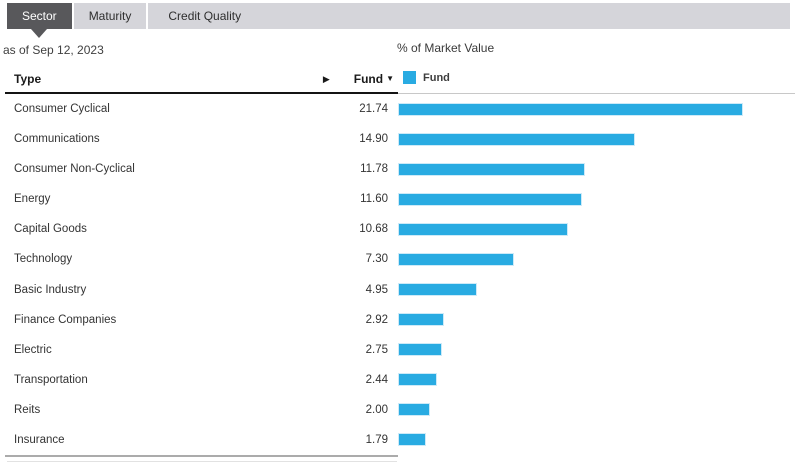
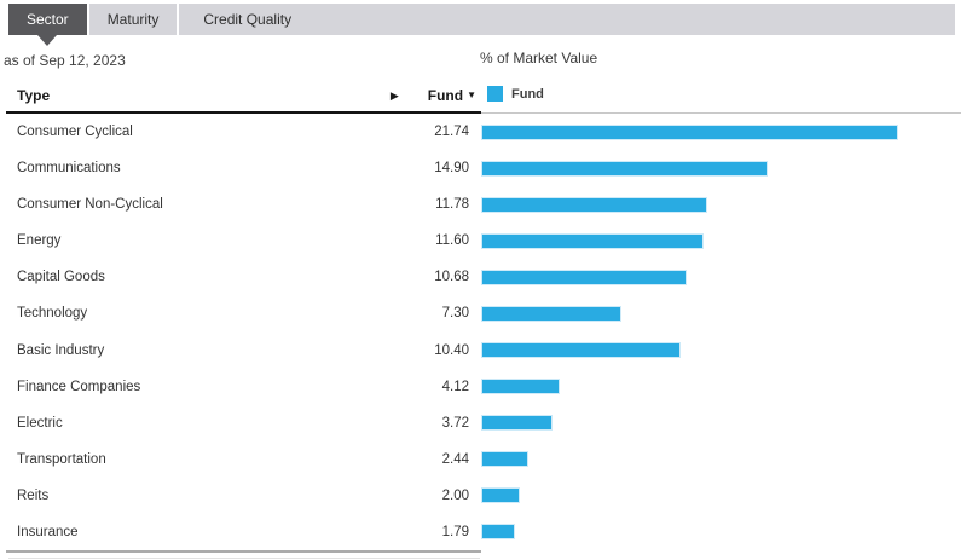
Basic Industry: 4.95 -> 10.40
Finance Companies: 2.92 -> 4.12
Electric: 2.75 -> 3.72
